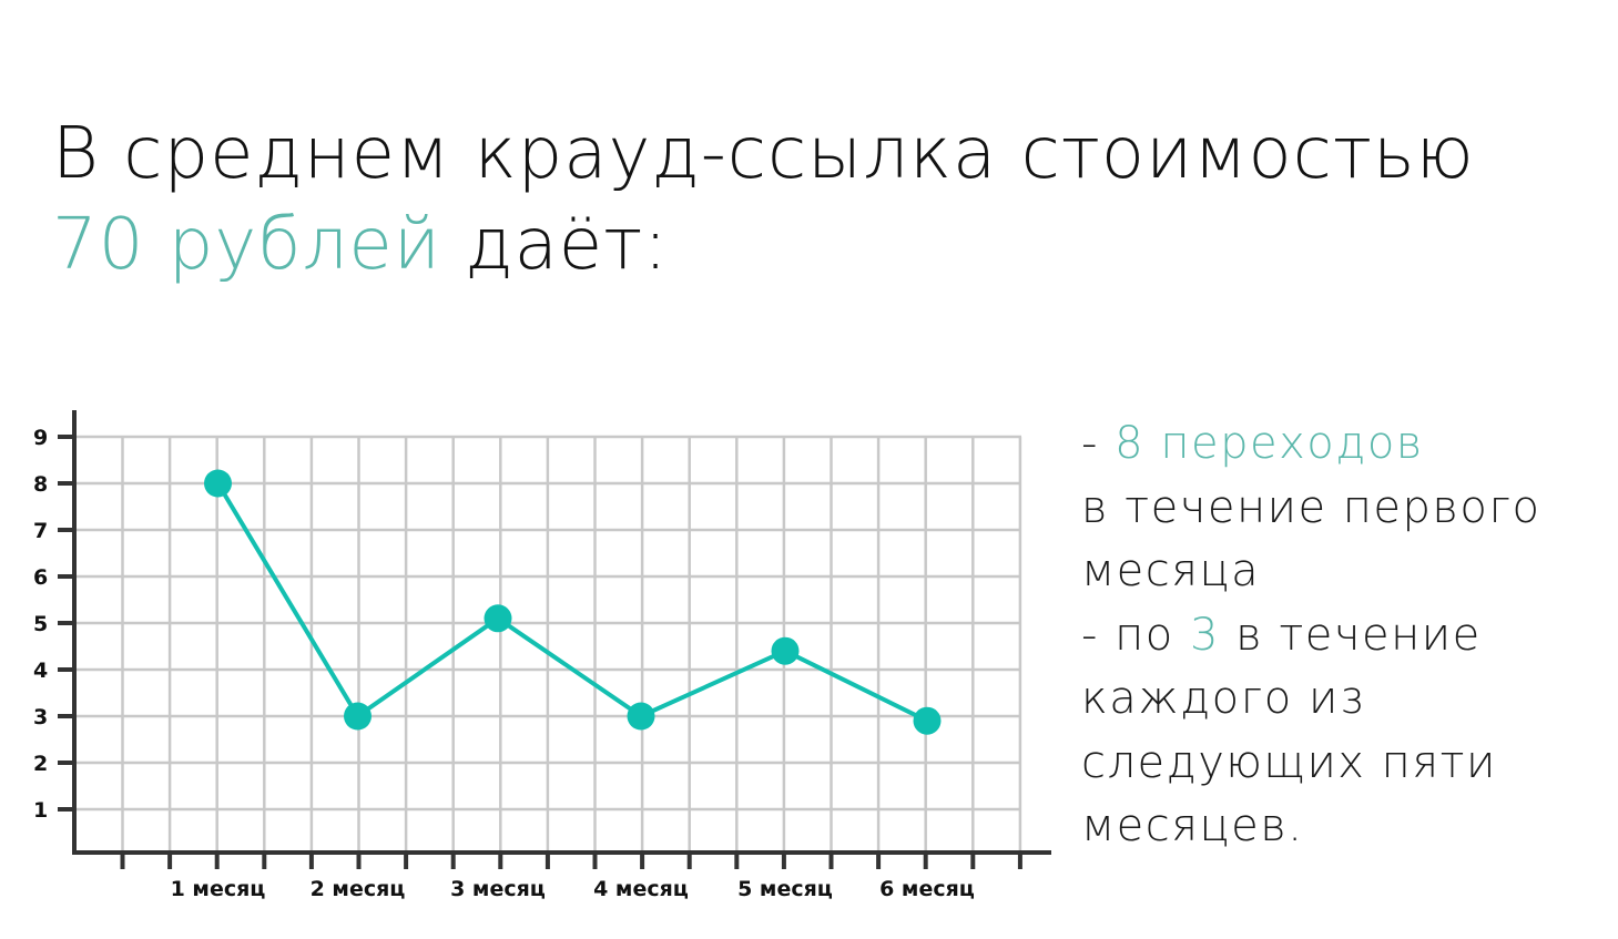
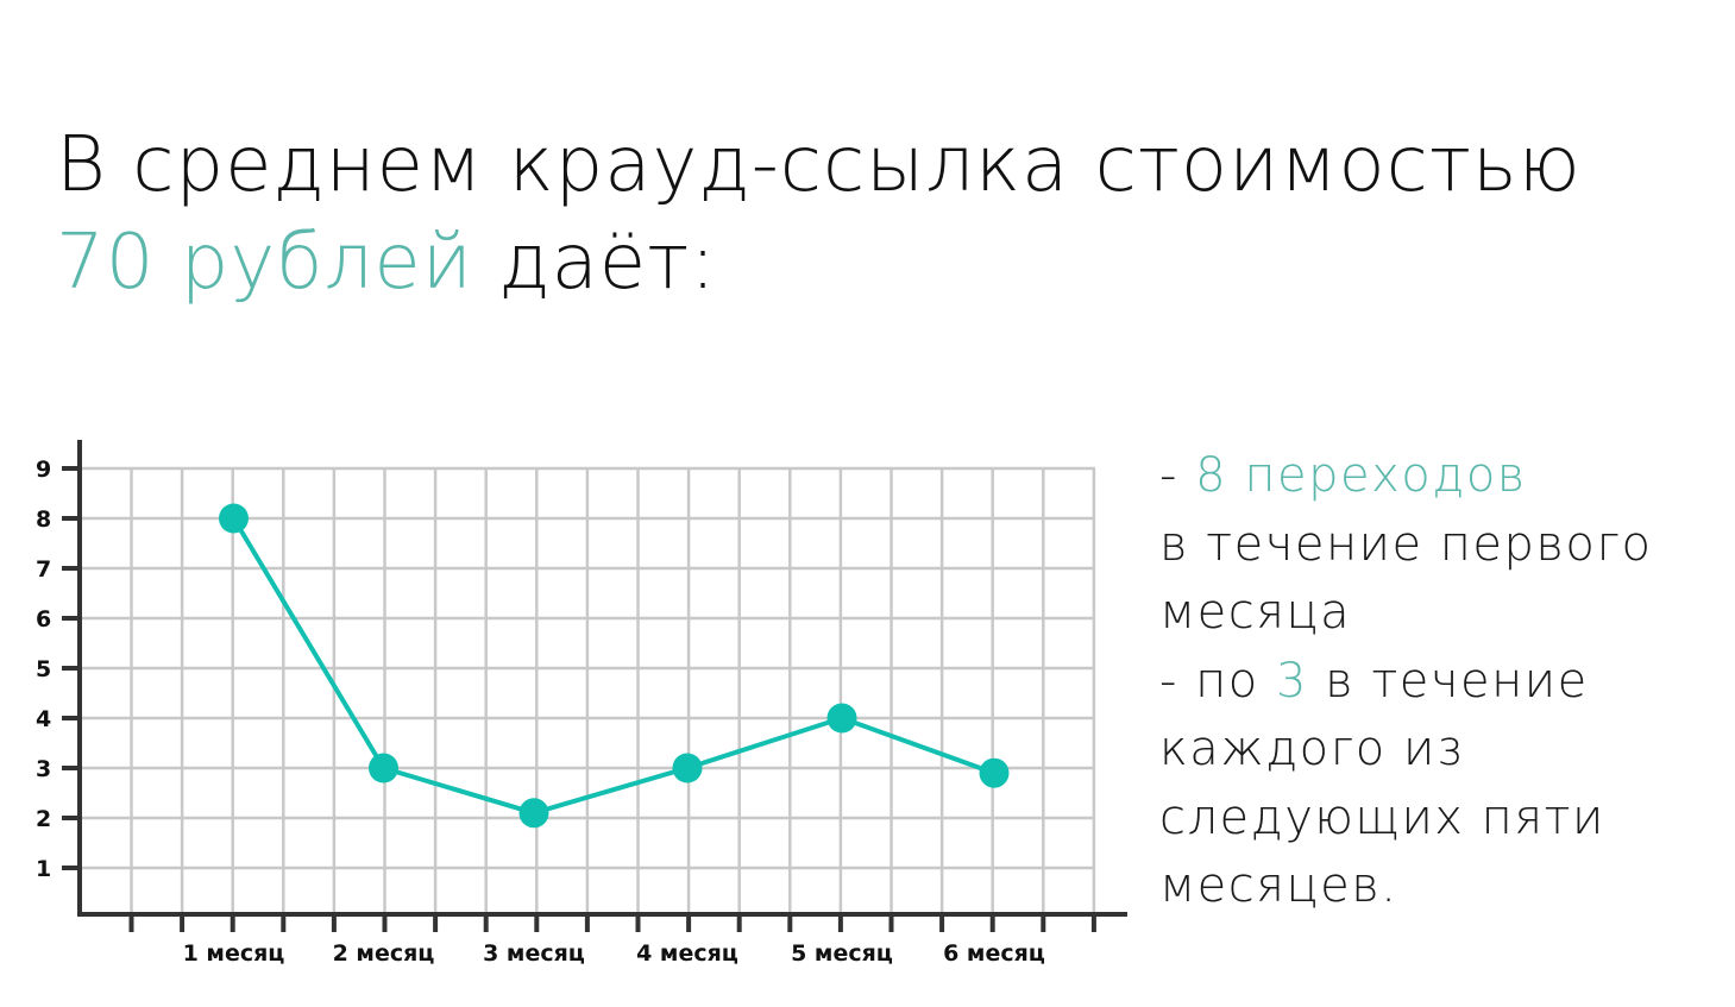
3 месяц: 5.1 -> 2.1
5 месяц: 4.4 -> 4.0
